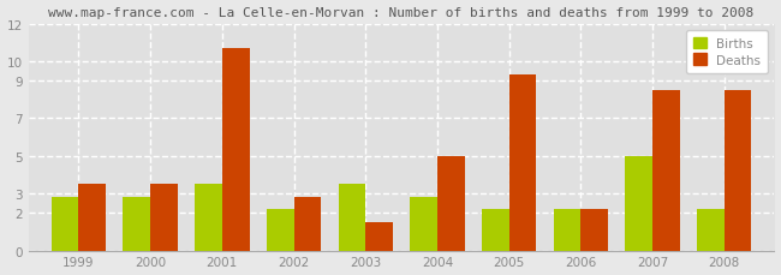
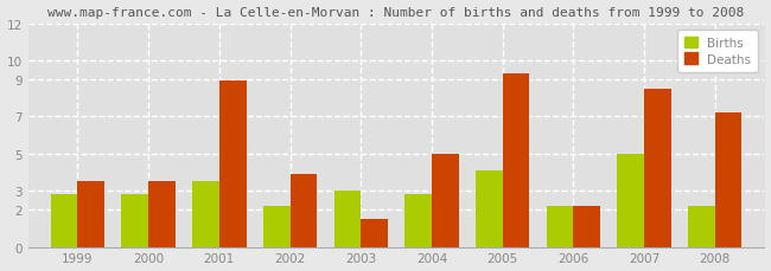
Deaths/2001: 10.7 -> 8.9
Deaths/2002: 2.8 -> 3.9
Births/2003: 3.5 -> 3.0
Births/2005: 2.2 -> 4.1
Deaths/2008: 8.5 -> 7.2
